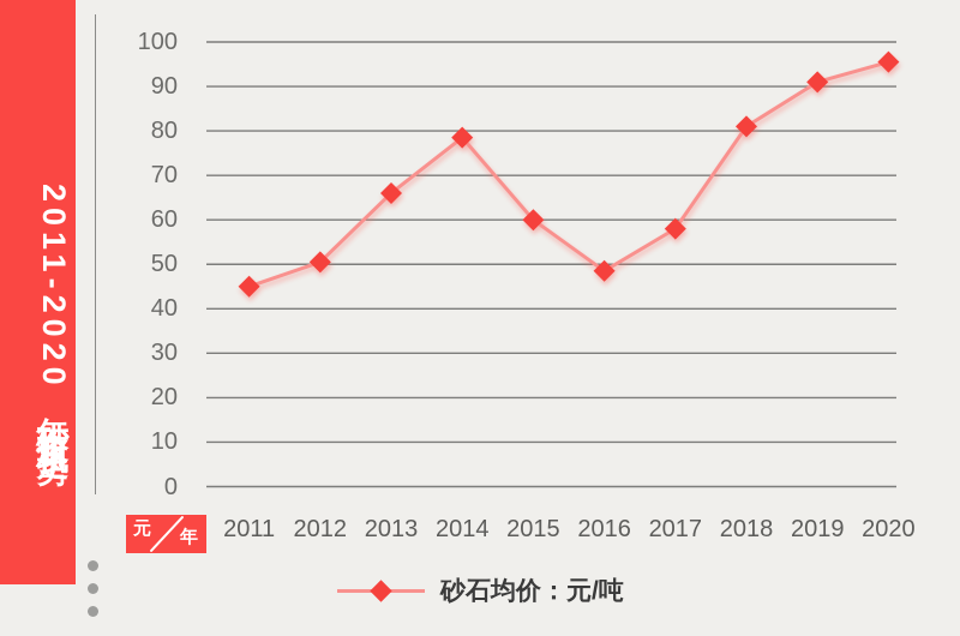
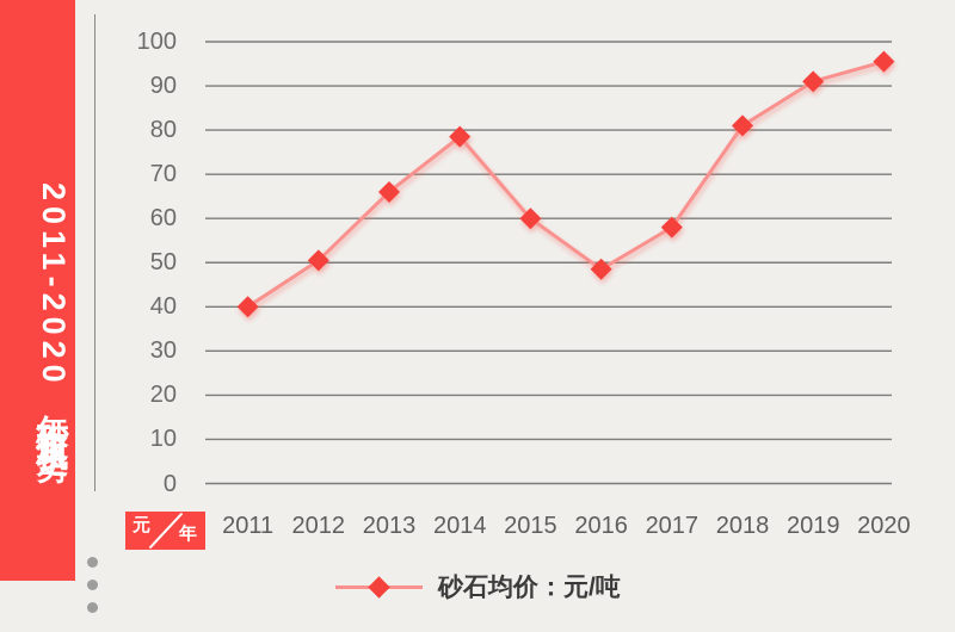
2011: 45 -> 40
